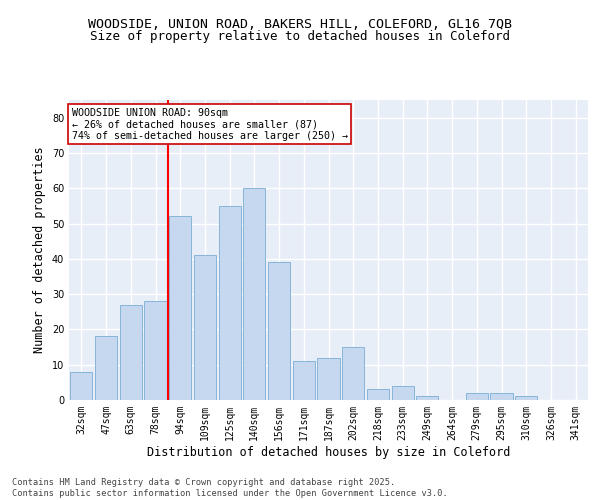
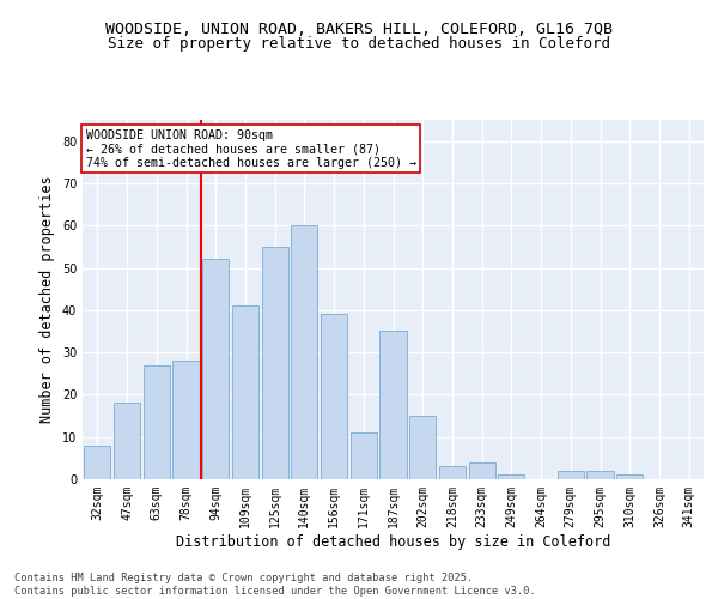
187sqm: 12 -> 35
